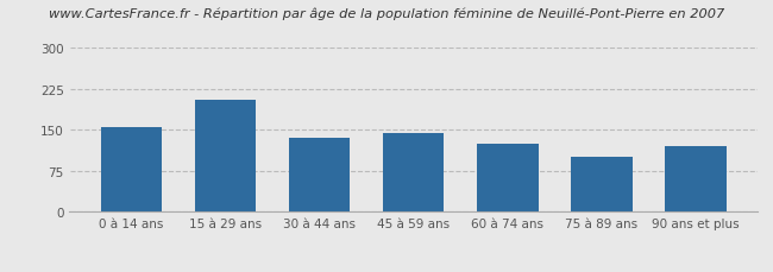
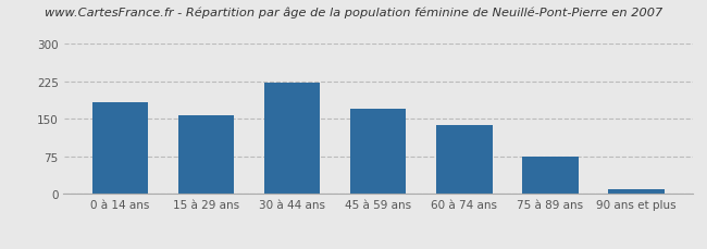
0 à 14 ans: 155 -> 183
15 à 29 ans: 205 -> 158
30 à 44 ans: 135 -> 222
45 à 59 ans: 145 -> 170
60 à 74 ans: 125 -> 138
75 à 89 ans: 100 -> 75
90 ans et plus: 120 -> 10
